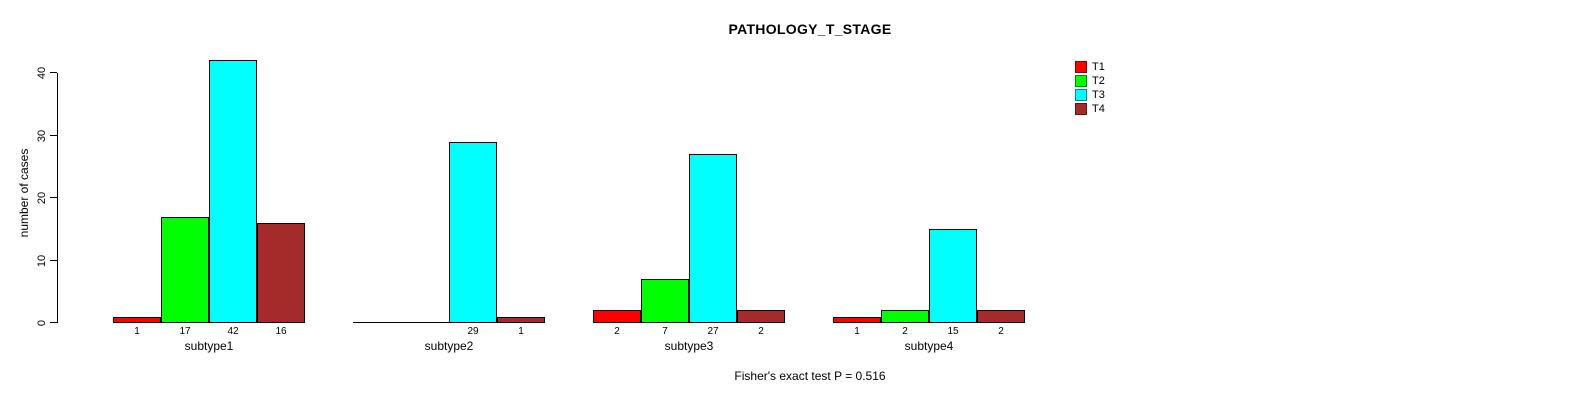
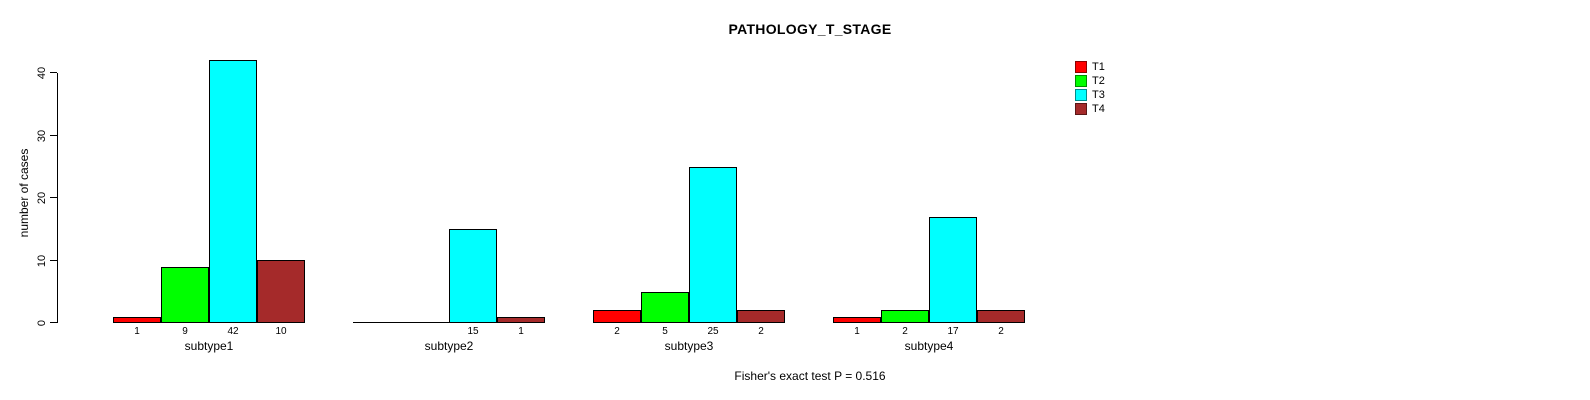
T2/subtype1: 17 -> 9
T4/subtype1: 16 -> 10
T3/subtype2: 29 -> 15
T2/subtype3: 7 -> 5
T3/subtype3: 27 -> 25
T3/subtype4: 15 -> 17
